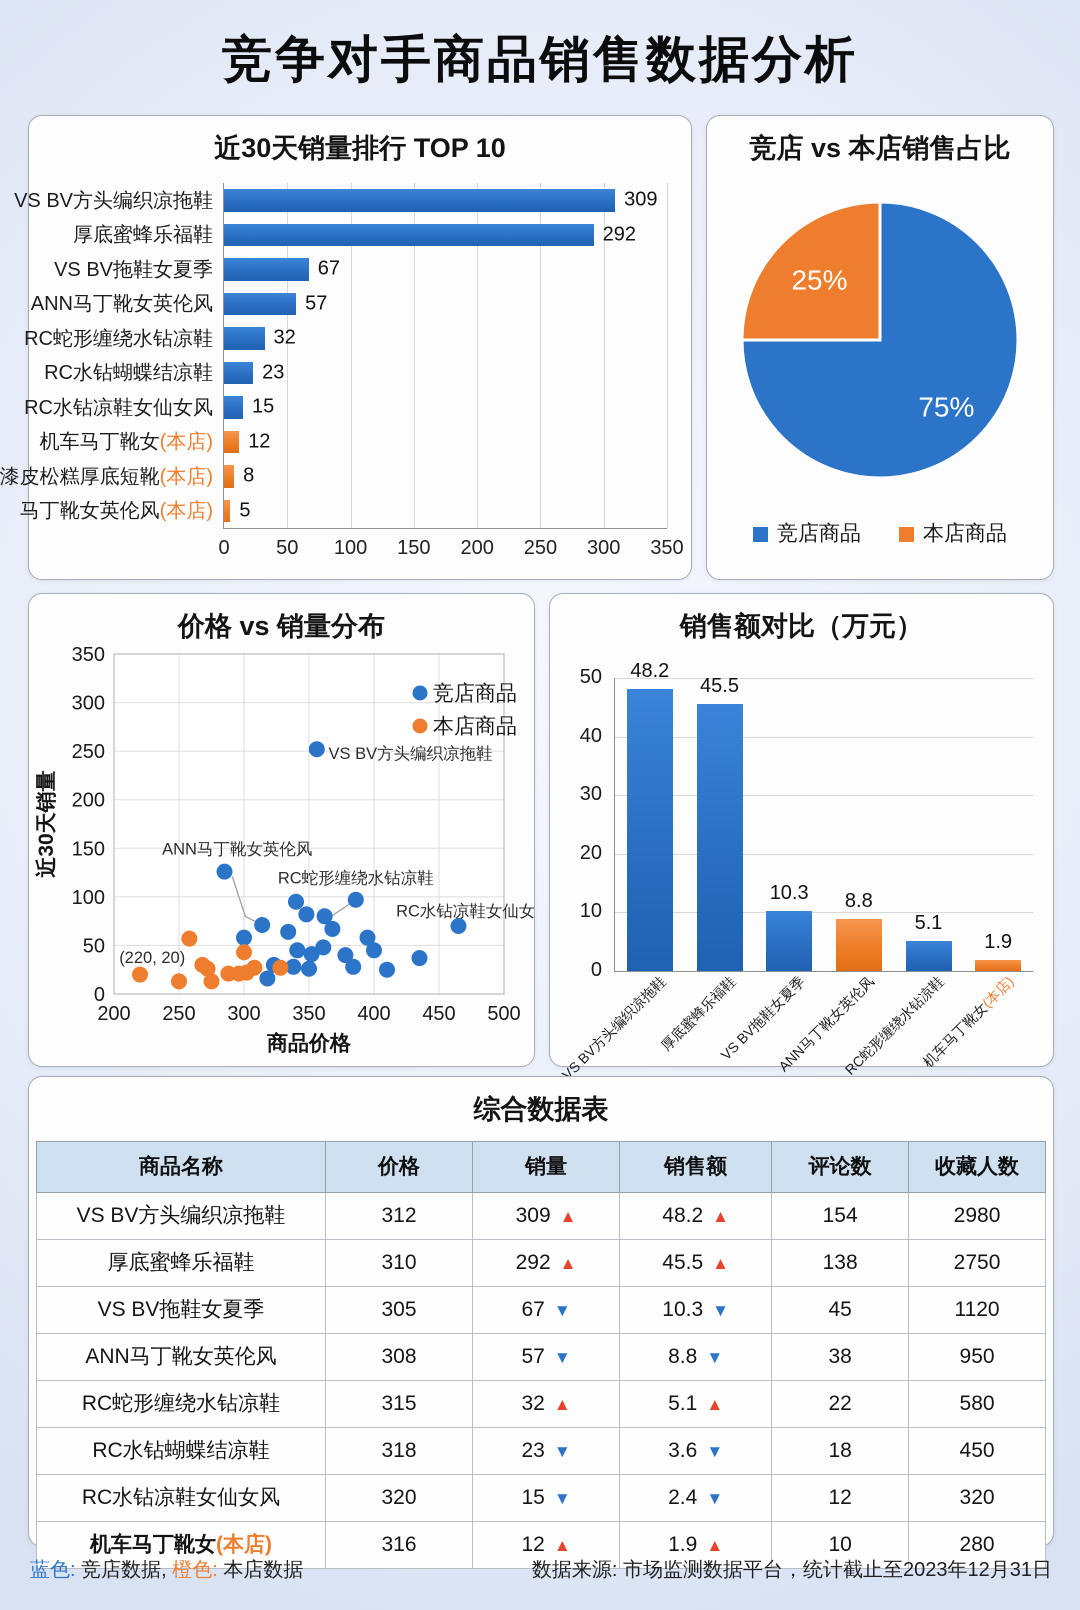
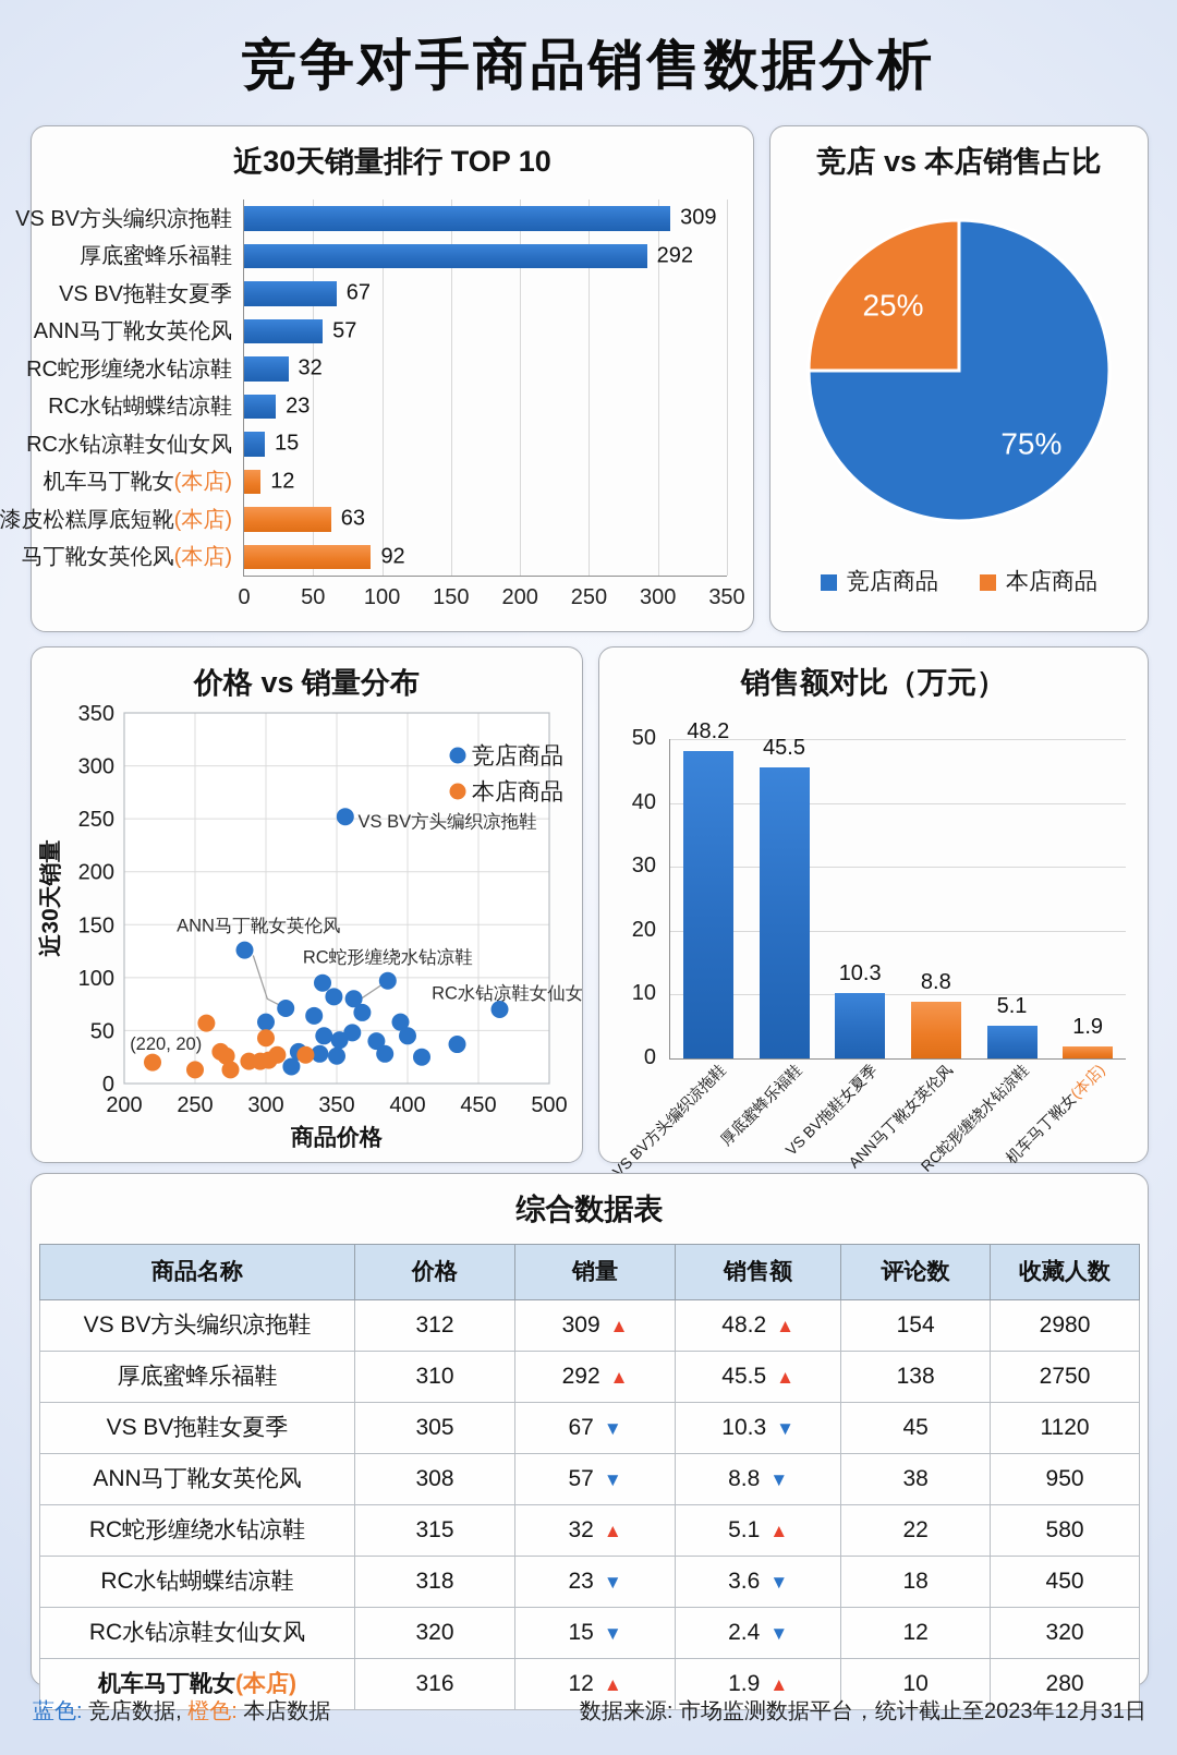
近30天销量排行 TOP 10/漆皮松糕厚底短靴(本店): 8 -> 63
近30天销量排行 TOP 10/马丁靴女英伦风(本店): 5 -> 92
